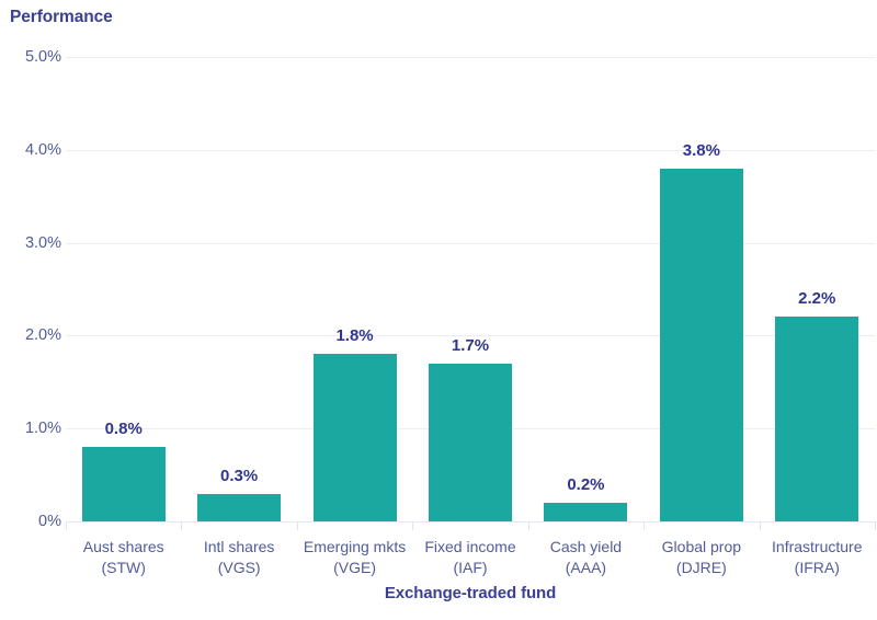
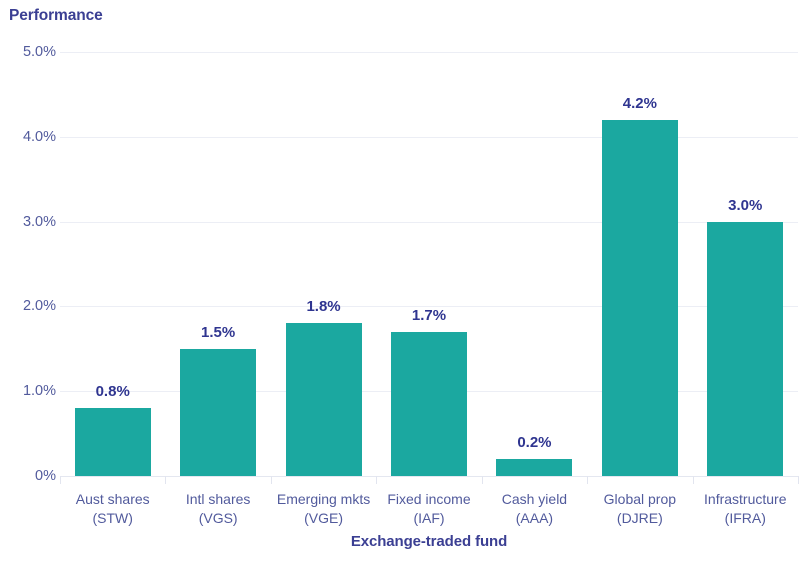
Intl shares (VGS): 0.3% -> 1.5%
Global prop (DJRE): 3.8% -> 4.2%
Infrastructure (IFRA): 2.2% -> 3.0%
